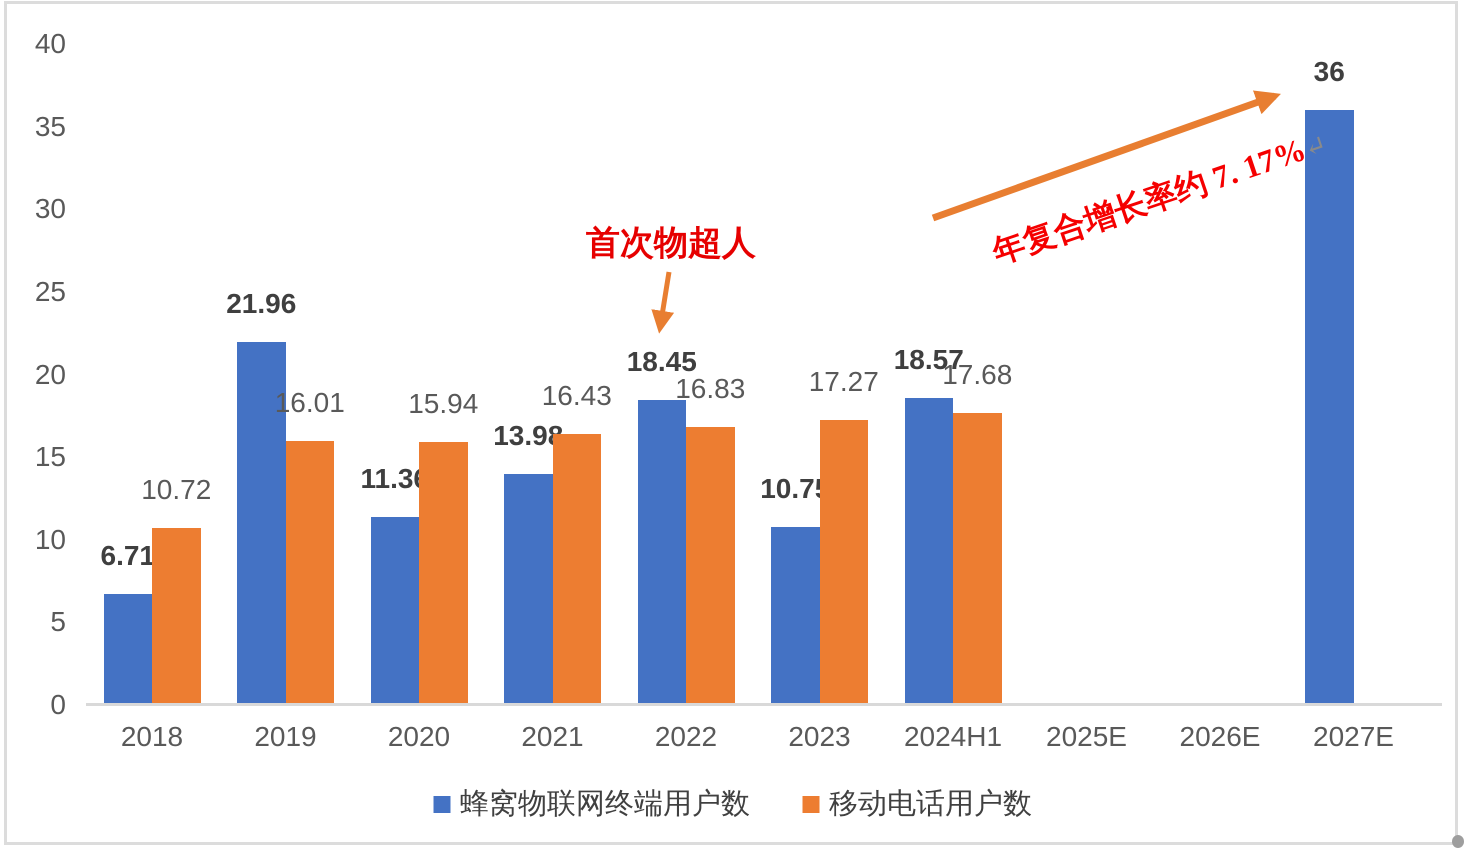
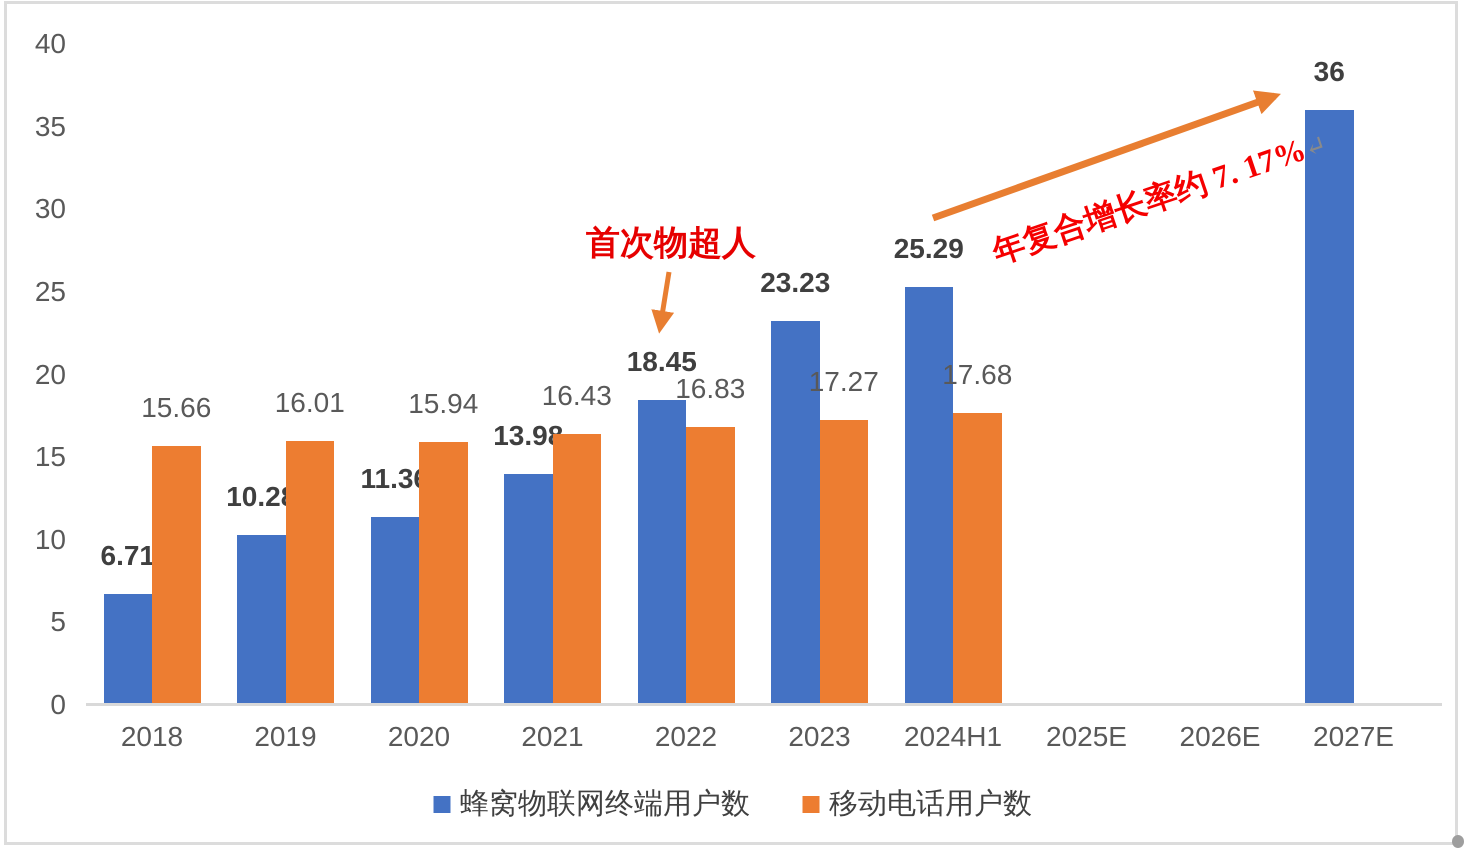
移动电话用户数/2018: 10.72 -> 15.66
蜂窝物联网终端用户数/2019: 21.96 -> 10.28
蜂窝物联网终端用户数/2023: 10.75 -> 23.23
蜂窝物联网终端用户数/2024H1: 18.57 -> 25.29
